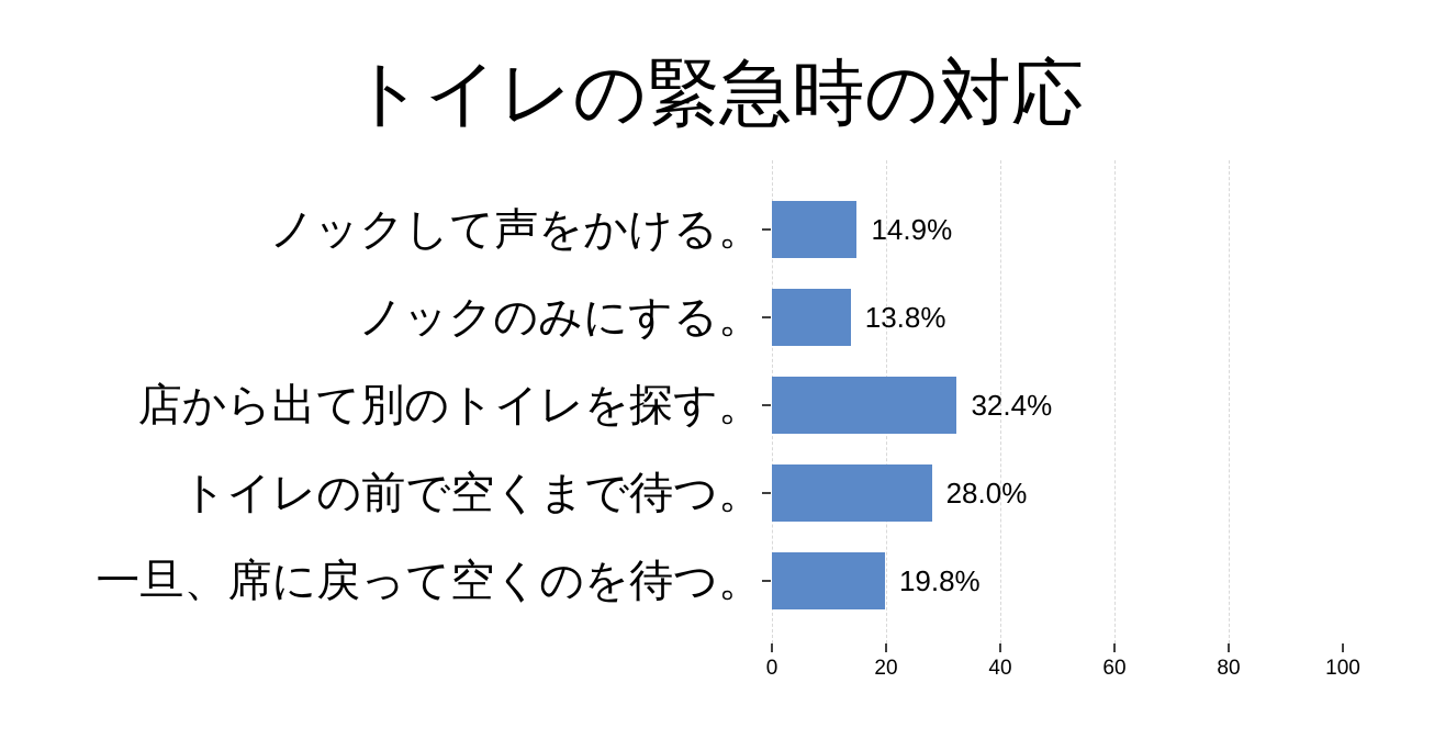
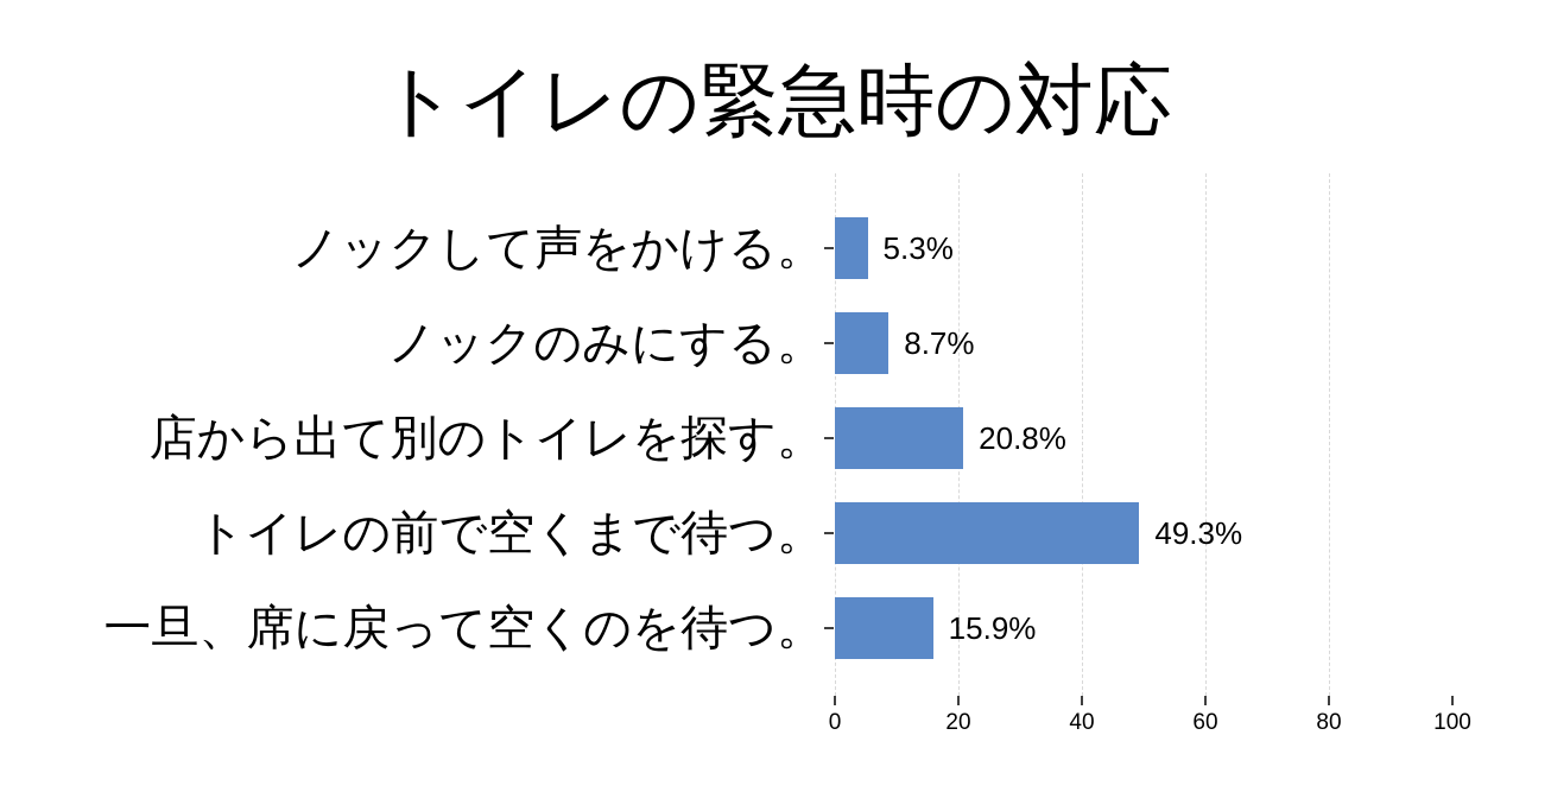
ノックして声をかける。: 14.9% -> 5.3%
ノックのみにする。: 13.8% -> 8.7%
店から出て別のトイレを探す。: 32.4% -> 20.8%
トイレの前で空くまで待つ。: 28.0% -> 49.3%
一旦、席に戻って空くのを待つ。: 19.8% -> 15.9%
